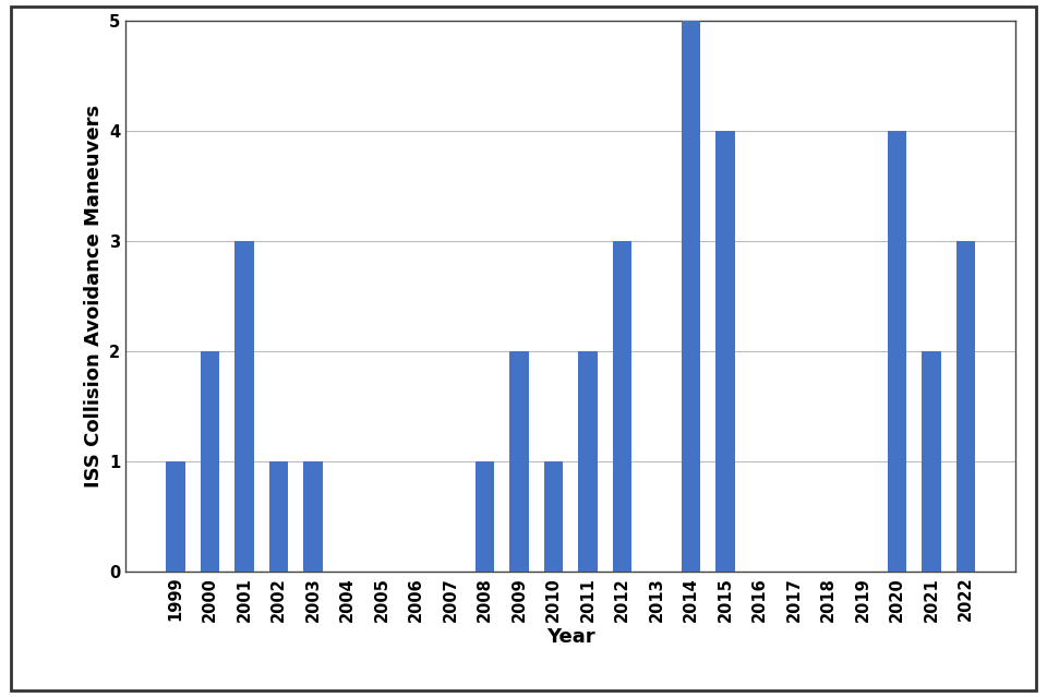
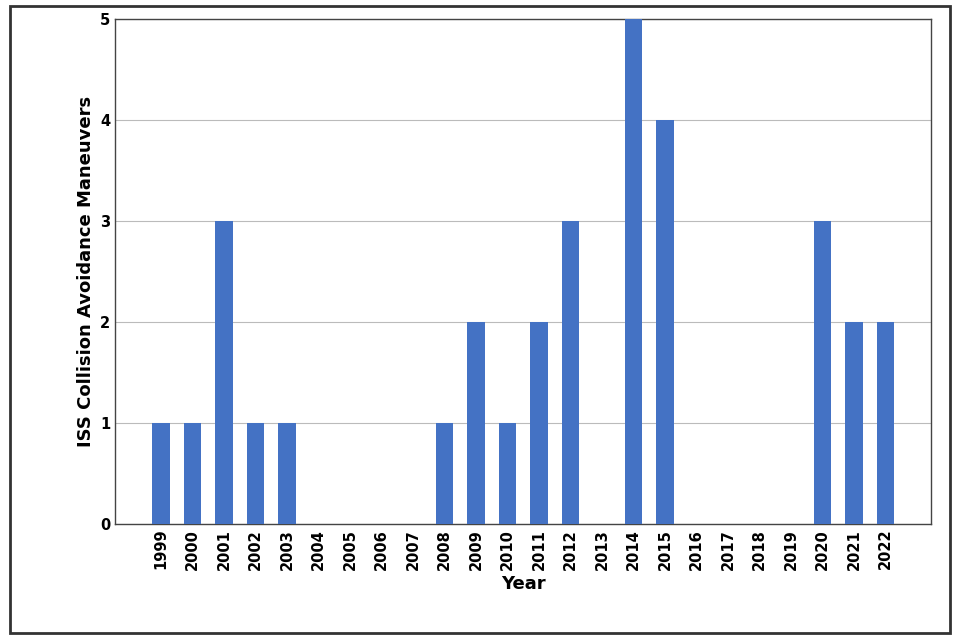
2000: 2 -> 1
2020: 4 -> 3
2022: 3 -> 2
